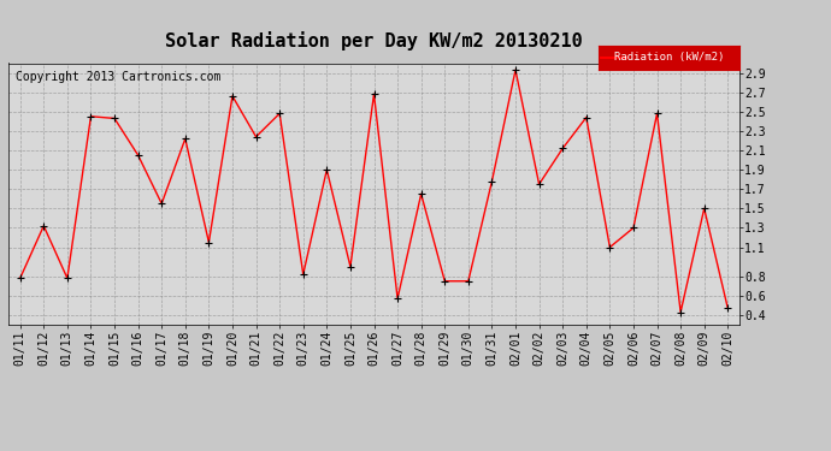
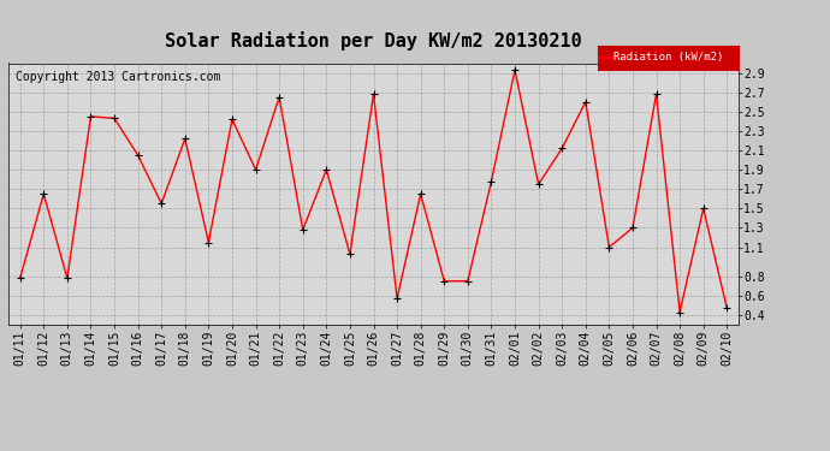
01/12: 1.32 -> 1.65
01/20: 2.66 -> 2.42
01/21: 2.24 -> 1.90
01/22: 2.48 -> 2.65
01/23: 0.82 -> 1.28
01/25: 0.90 -> 1.03
02/04: 2.44 -> 2.60
02/07: 2.48 -> 2.68
